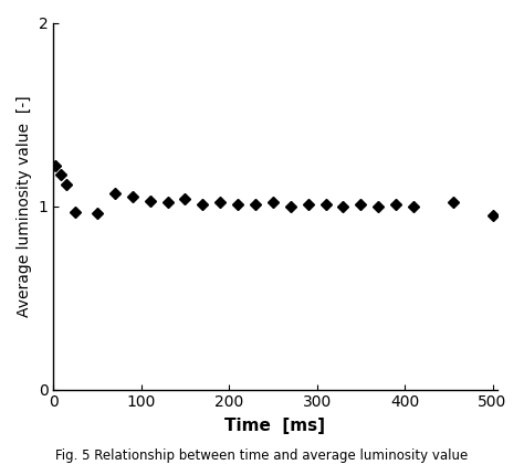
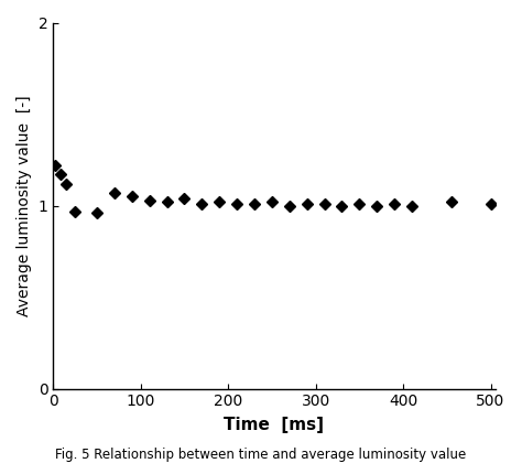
500: 0.95 -> 1.01
